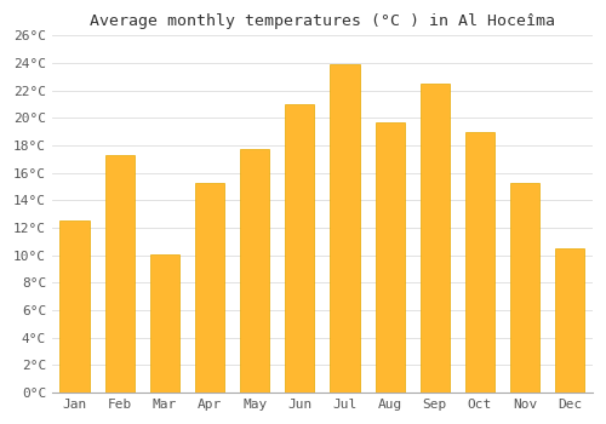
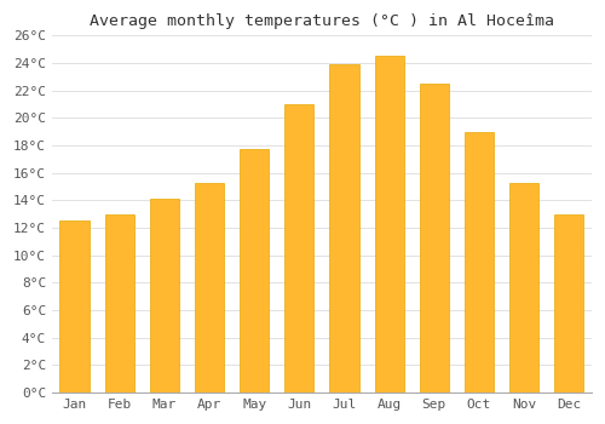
Feb: 17.3°C -> 13.0°C
Mar: 10.1°C -> 14.1°C
Aug: 19.7°C -> 24.5°C
Dec: 10.5°C -> 13.0°C
